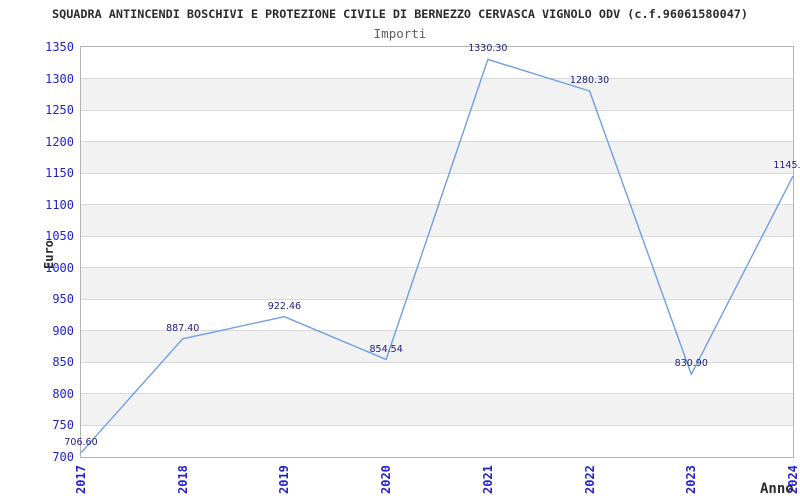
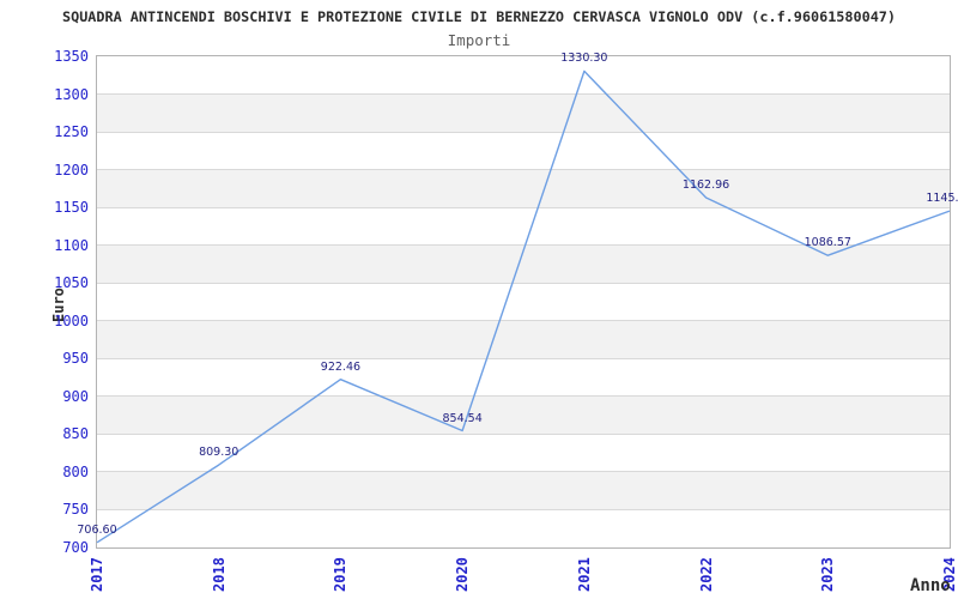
2018: 887.40 -> 809.30
2022: 1280.30 -> 1162.96
2023: 830.90 -> 1086.57
